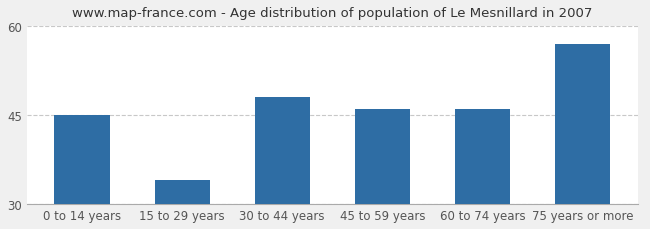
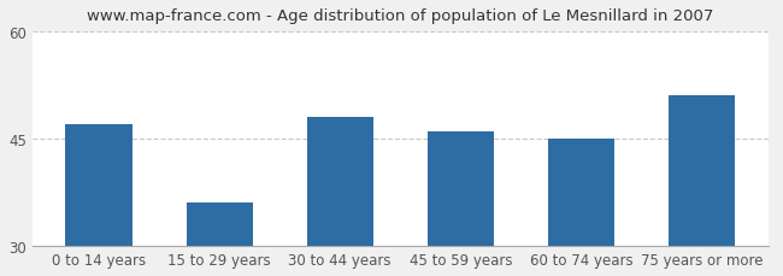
0 to 14 years: 45 -> 47
15 to 29 years: 34 -> 36
60 to 74 years: 46 -> 45
75 years or more: 57 -> 51
